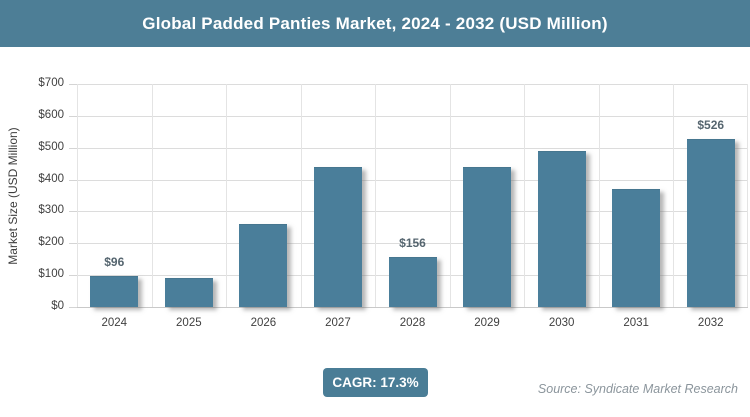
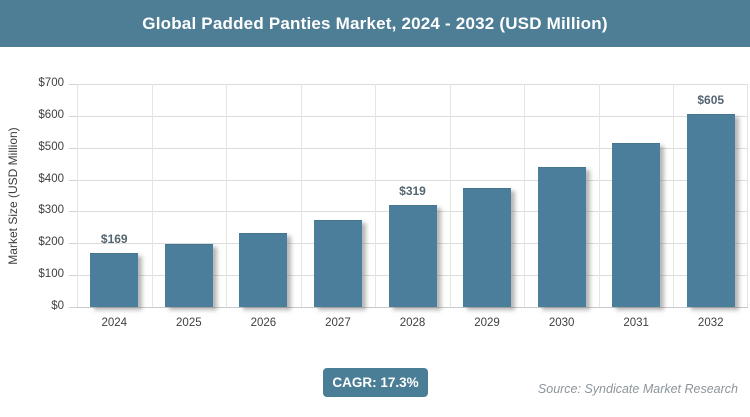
2024: $96 -> $169
2025: $90 -> $200
2026: $260 -> $230
2027: $440 -> $270
2028: $156 -> $319
2029: $440 -> $380
2030: $490 -> $440
2031: $370 -> $520
2032: $526 -> $605
